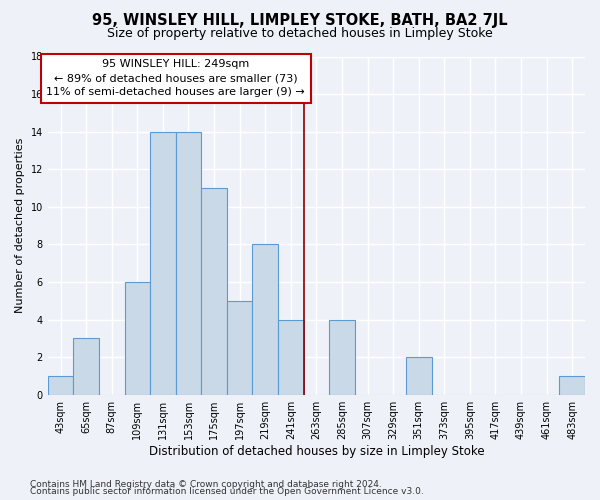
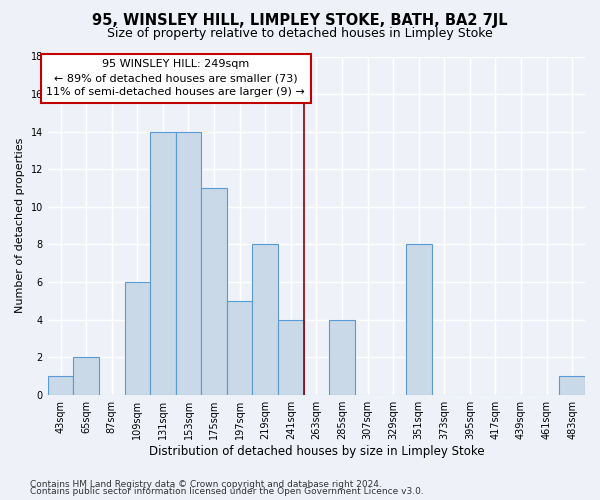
65sqm: 3 -> 2
351sqm: 2 -> 8
